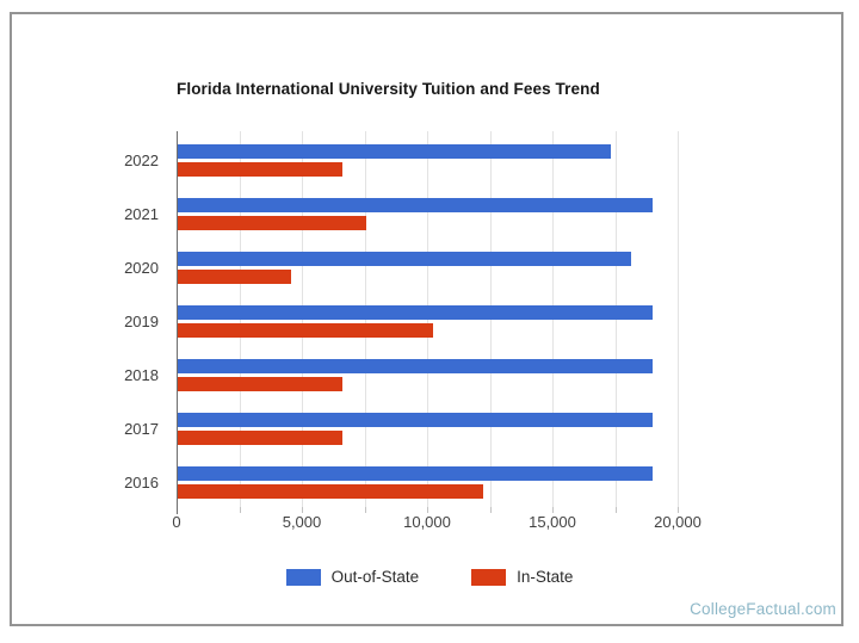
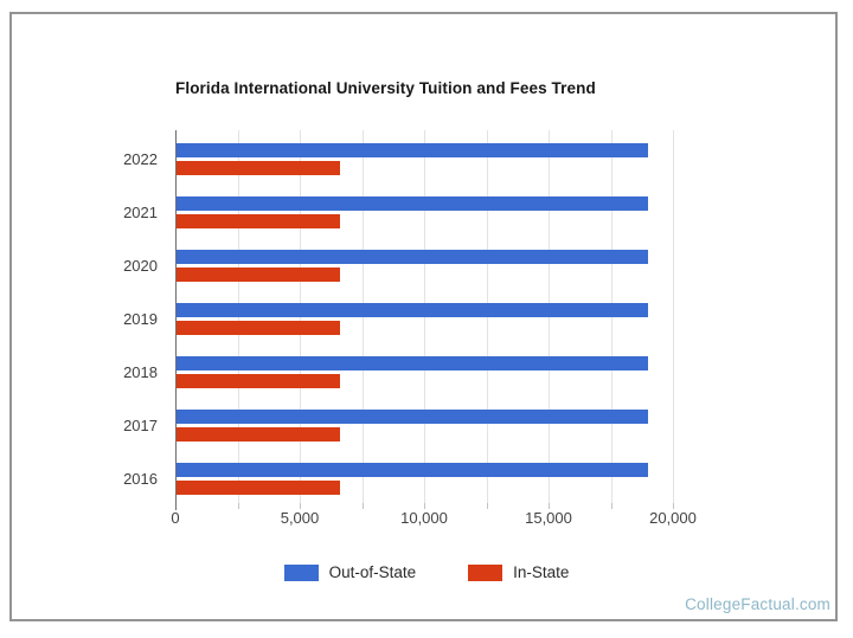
Out-of-State/2022: 17300 -> 19000
In-State/2021: 7500 -> 6600
Out-of-State/2020: 18100 -> 19000
In-State/2020: 4500 -> 6600
In-State/2019: 10200 -> 6600
In-State/2016: 12200 -> 6600
